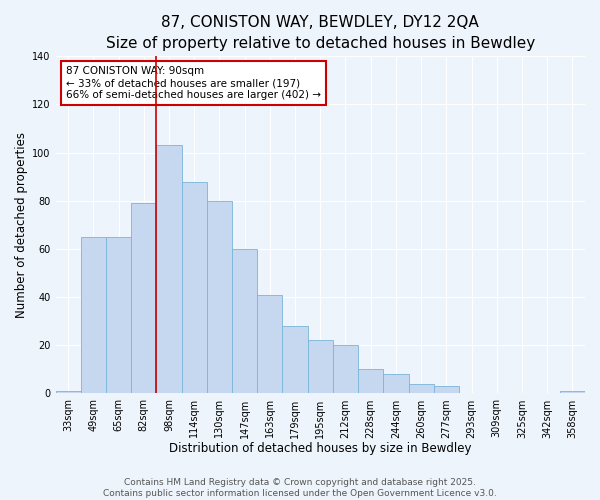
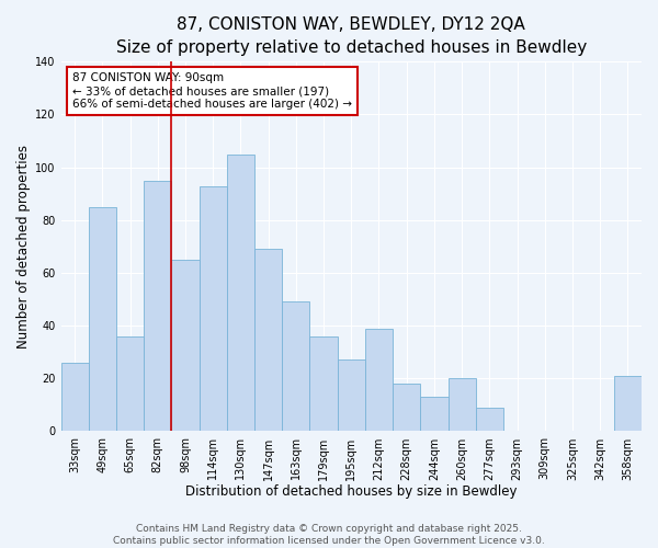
33sqm: 1 -> 26
49sqm: 65 -> 85
65sqm: 65 -> 36
82sqm: 79 -> 95
98sqm: 103 -> 65
114sqm: 88 -> 93
130sqm: 80 -> 105
147sqm: 60 -> 69
163sqm: 41 -> 49
179sqm: 28 -> 36
195sqm: 22 -> 27
212sqm: 20 -> 39
228sqm: 10 -> 18
244sqm: 8 -> 13
260sqm: 4 -> 20
277sqm: 3 -> 9
358sqm: 1 -> 21
